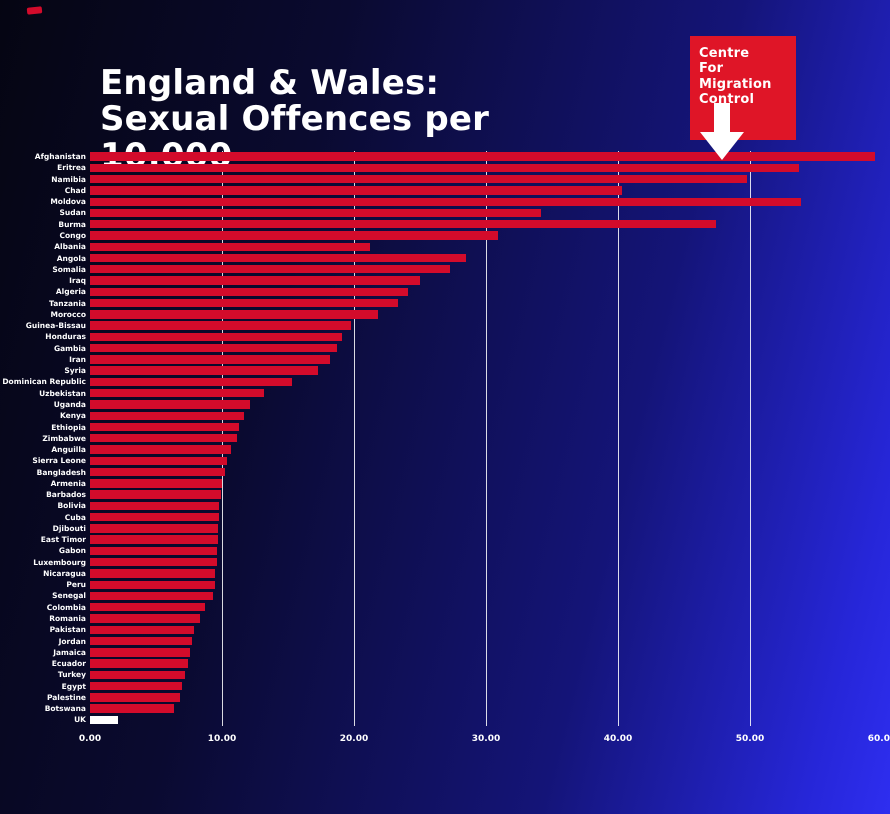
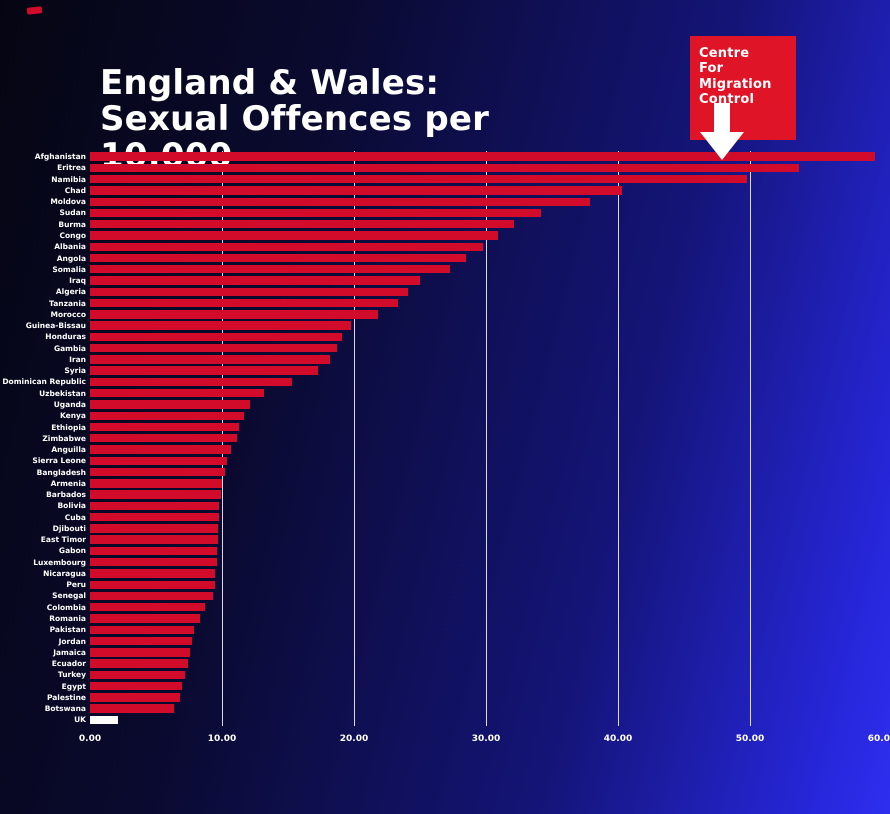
Moldova: 53.9 -> 37.9
Burma: 47.4 -> 32.1
Albania: 21.2 -> 29.8
